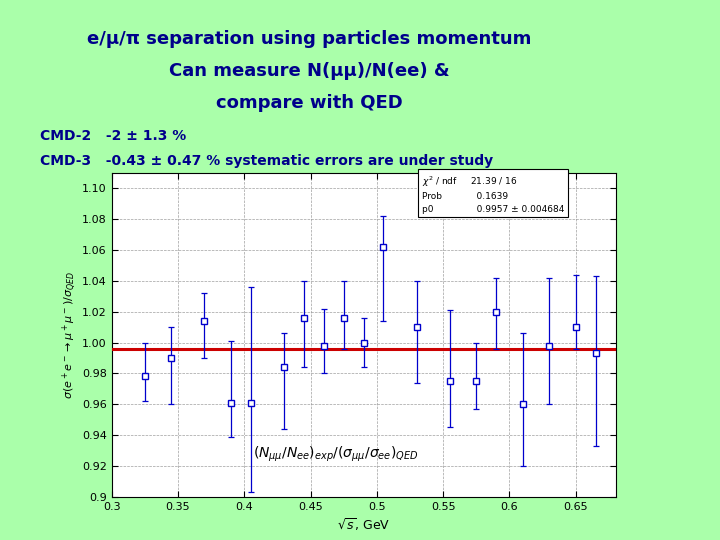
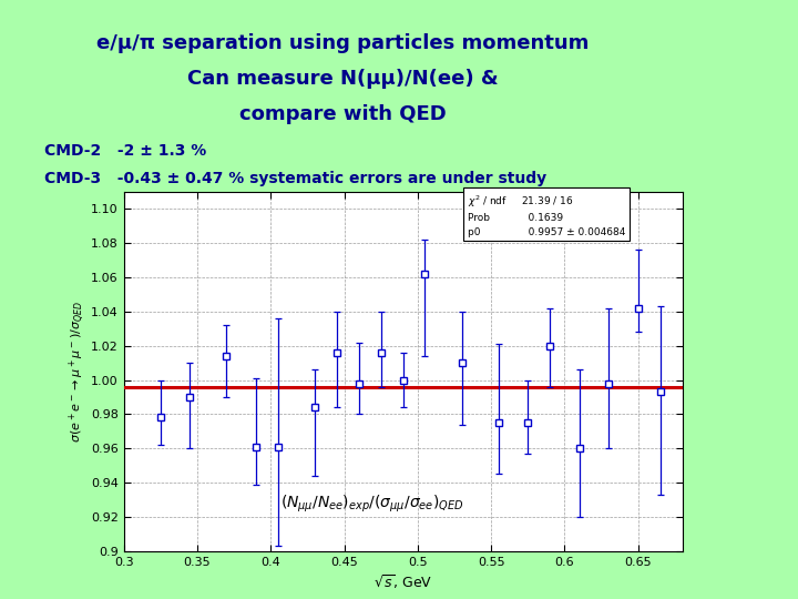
0.65: 1.010 -> 1.042
